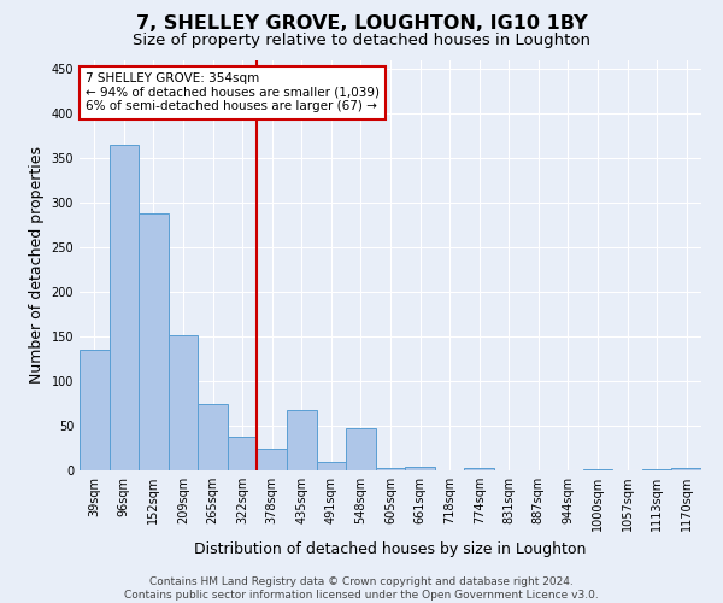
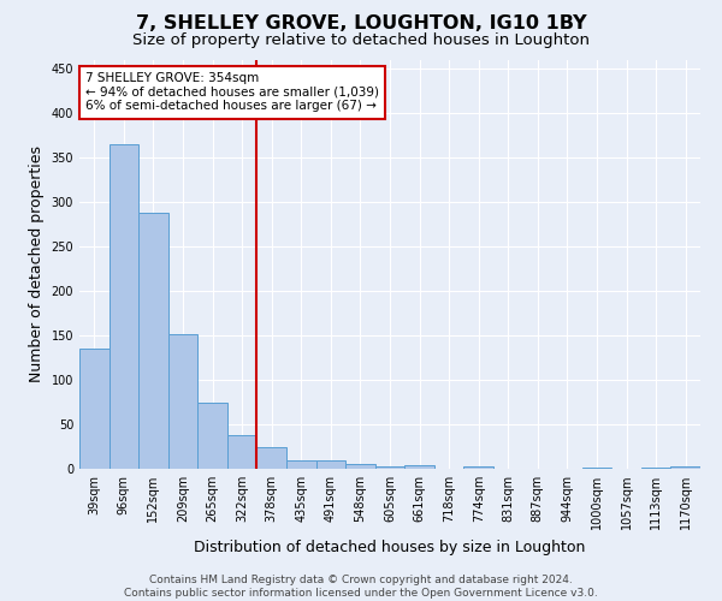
435sqm: 68 -> 10
548sqm: 48 -> 5
